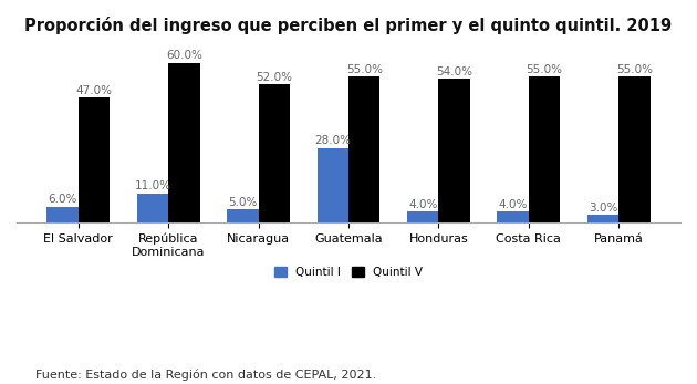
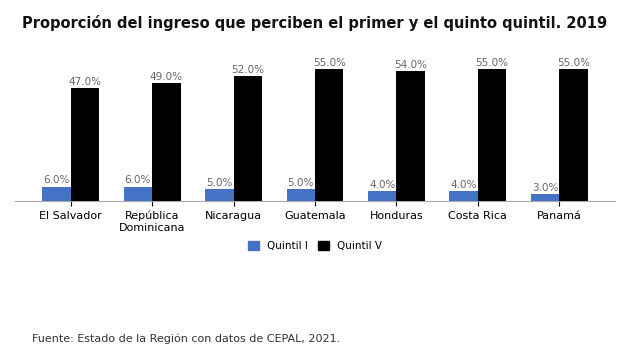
Quintil I/República Dominicana: 11.0% -> 6.0%
Quintil V/República Dominicana: 60.0% -> 49.0%
Quintil I/Guatemala: 28.0% -> 5.0%
